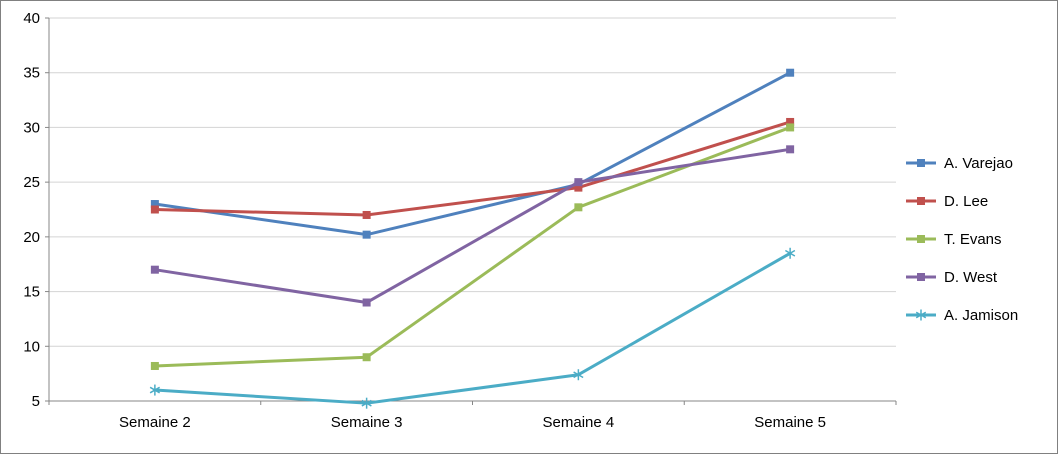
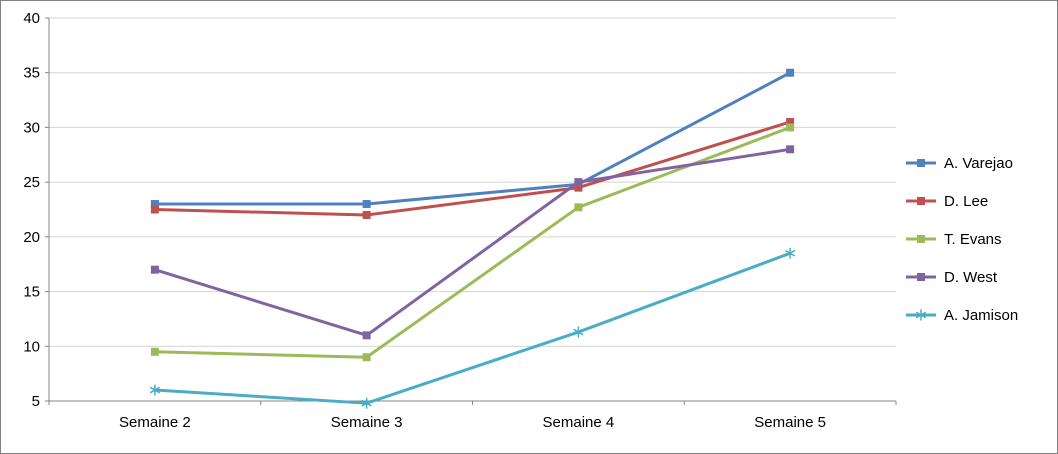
T. Evans/Semaine 2: 8.2 -> 9.5
A. Varejao/Semaine 3: 20.2 -> 23.0
D. West/Semaine 3: 14 -> 11
A. Jamison/Semaine 4: 7.4 -> 11.3
